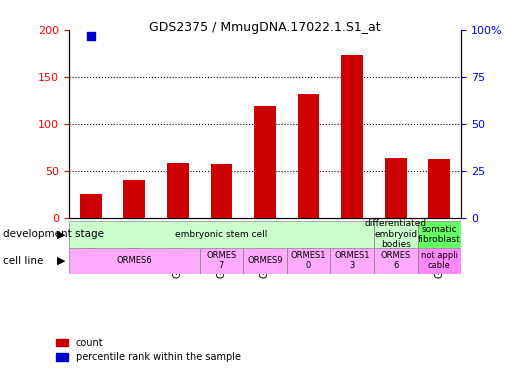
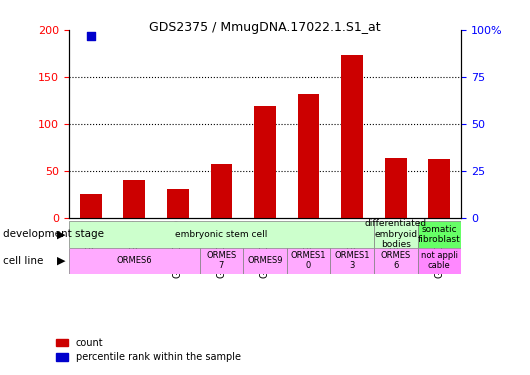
count/GSM100000: 58 -> 30
